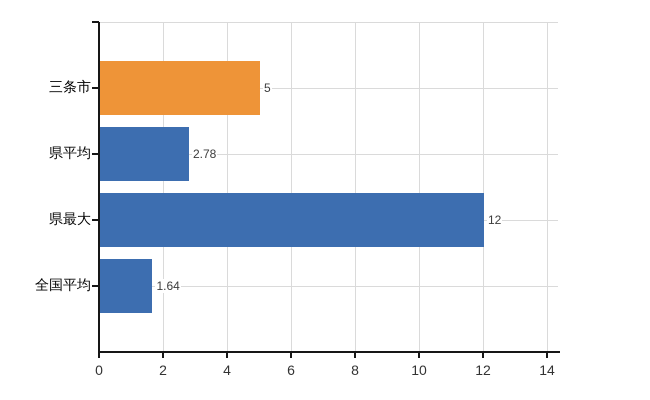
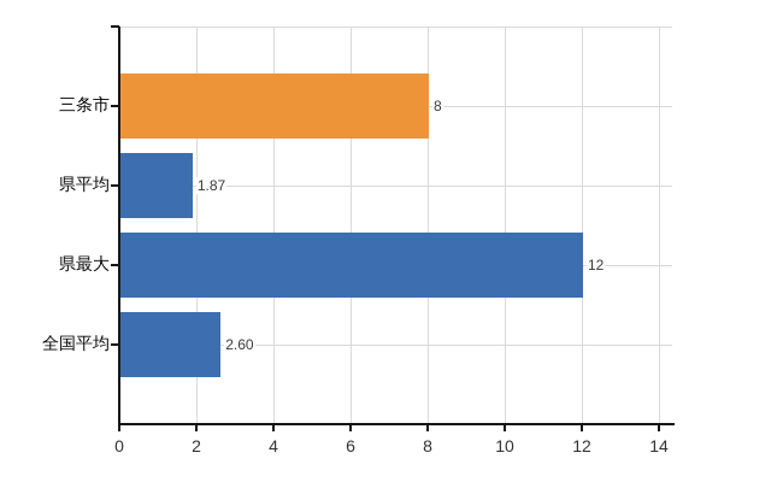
三条市: 5 -> 8
県平均: 2.78 -> 1.87
全国平均: 1.64 -> 2.60
